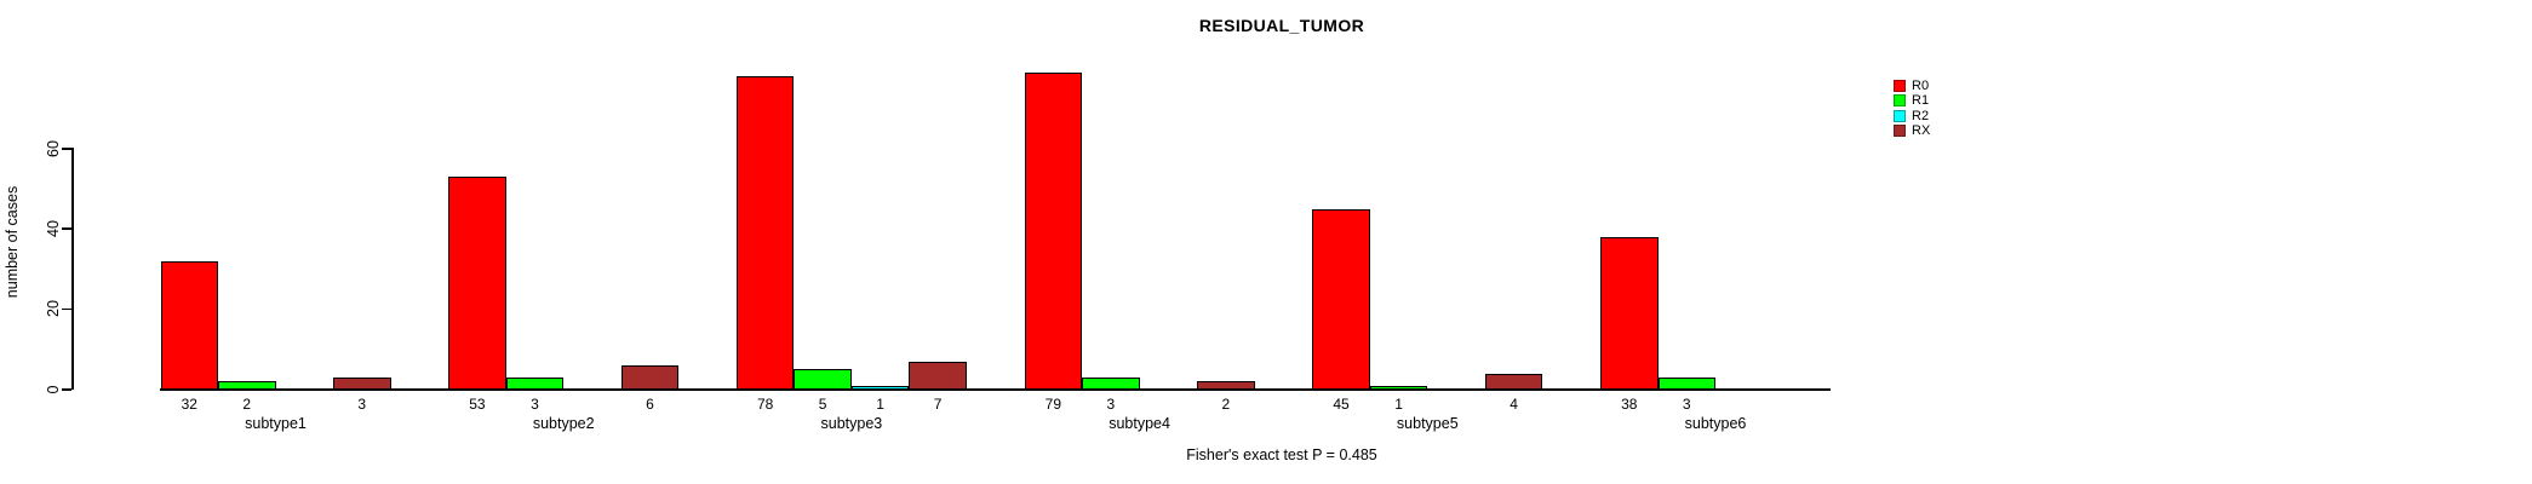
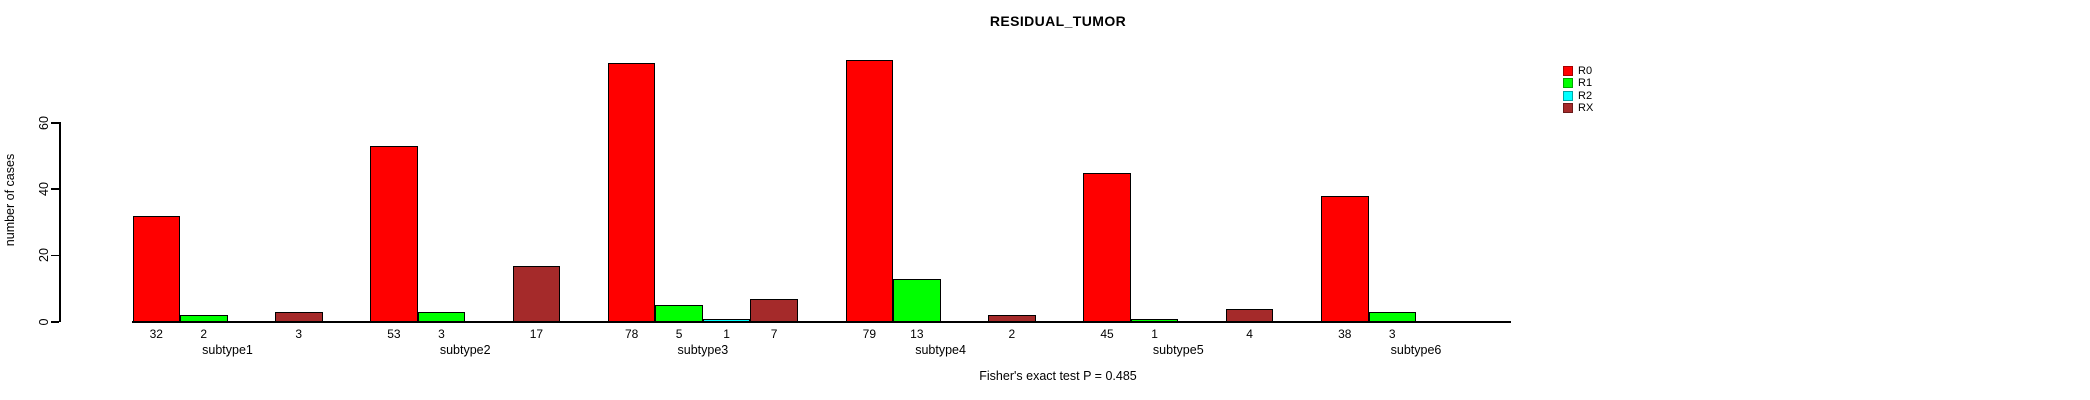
RX/subtype2: 6 -> 17
R1/subtype4: 3 -> 13
